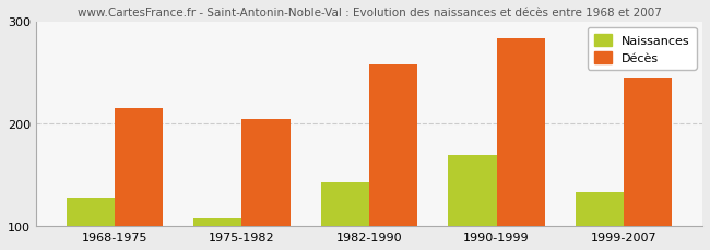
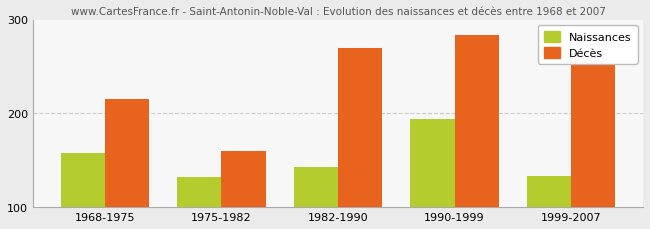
Naissances/1968-1975: 128 -> 158
Naissances/1975-1982: 108 -> 132
Décès/1975-1982: 205 -> 160
Décès/1982-1990: 258 -> 270
Naissances/1990-1999: 170 -> 194
Décès/1999-2007: 245 -> 254
